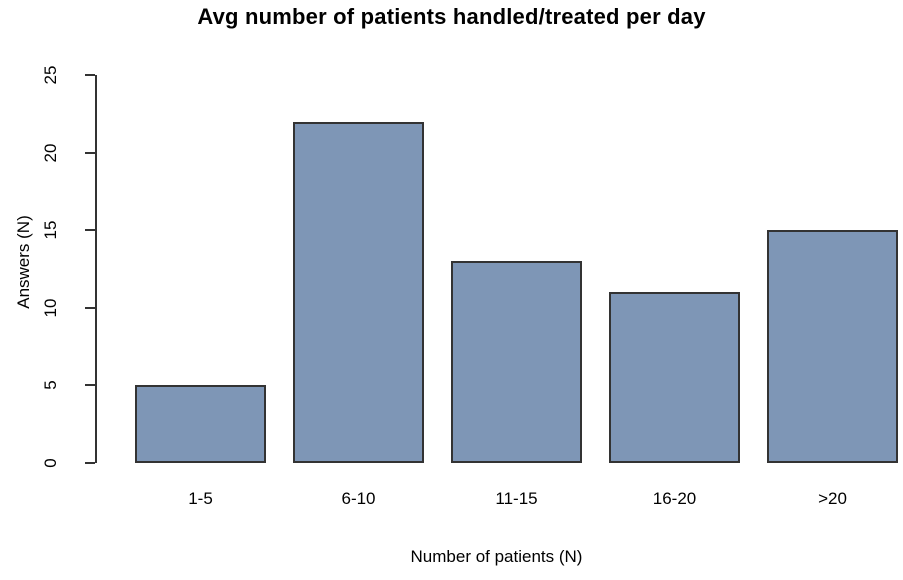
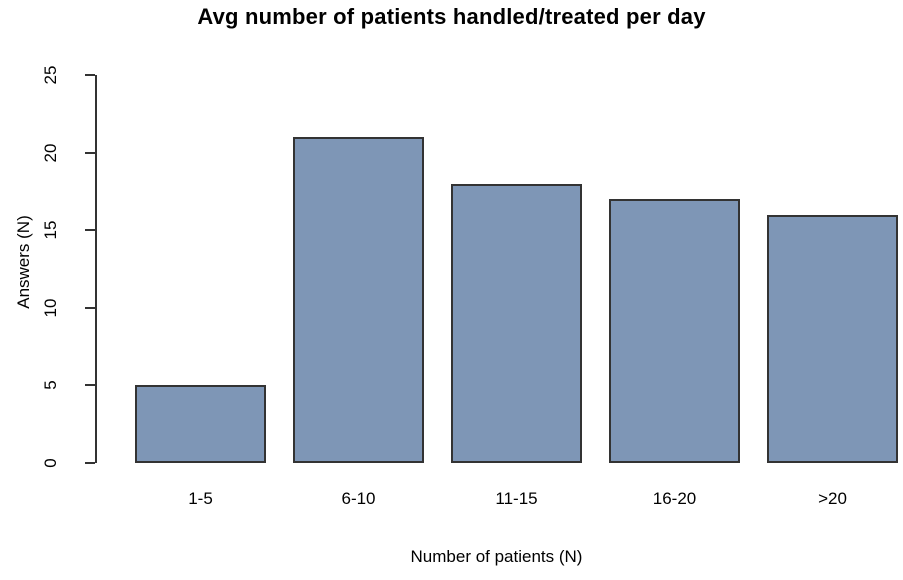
6-10: 22 -> 21
11-15: 13 -> 18
16-20: 11 -> 17
>20: 15 -> 16
